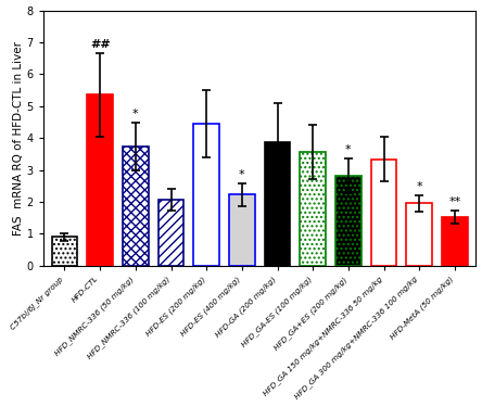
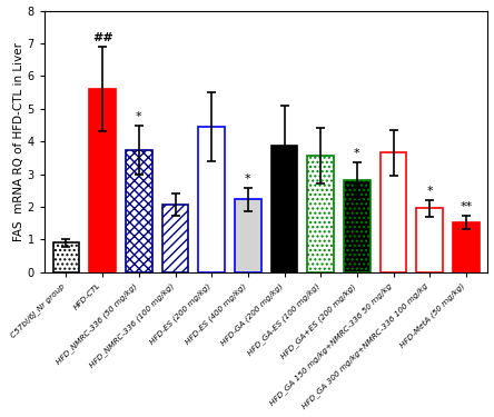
HFD-CTL: 5.35 -> 5.60
HFD_GA 150 mg/kg+NMRC-336 50 mg/kg: 3.33 -> 3.65
